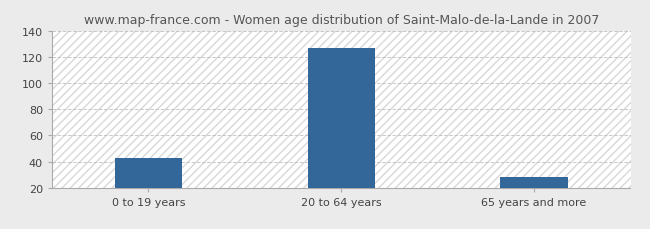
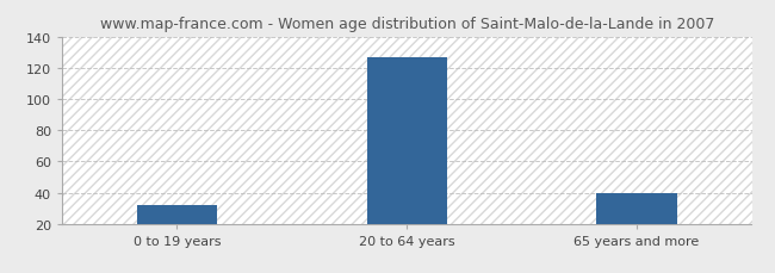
0 to 19 years: 43 -> 32
65 years and more: 28 -> 40
